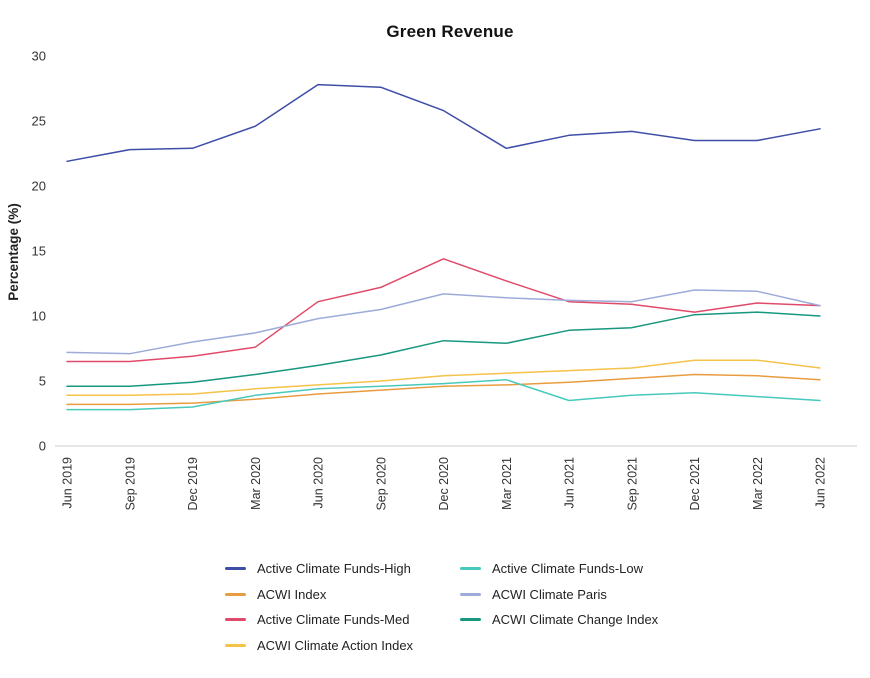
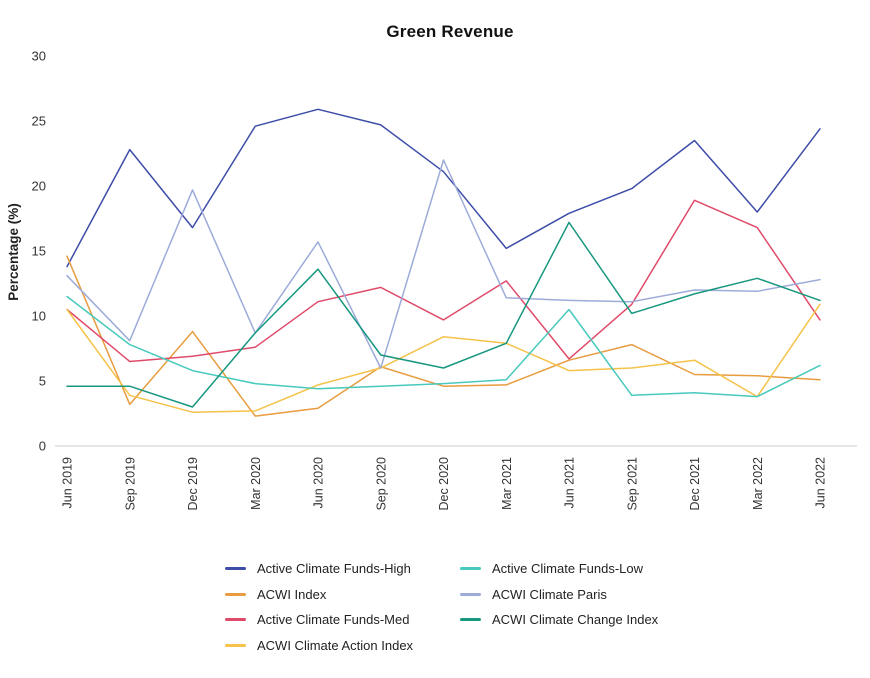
Active Climate Funds-High/Jun 2019: 21.9 -> 13.8
ACWI Index/Jun 2019: 3.2 -> 14.6
Active Climate Funds-Med/Jun 2019: 6.5 -> 10.5
ACWI Climate Action Index/Jun 2019: 3.9 -> 10.5
Active Climate Funds-Low/Jun 2019: 2.8 -> 11.5
ACWI Climate Paris/Jun 2019: 7.2 -> 13.1
Active Climate Funds-Low/Sep 2019: 2.8 -> 7.8
ACWI Climate Paris/Sep 2019: 7.1 -> 8.1
Active Climate Funds-High/Dec 2019: 22.9 -> 16.8
ACWI Index/Dec 2019: 3.3 -> 8.8
ACWI Climate Action Index/Dec 2019: 4.0 -> 2.6
Active Climate Funds-Low/Dec 2019: 3.0 -> 5.8
ACWI Climate Paris/Dec 2019: 8.0 -> 19.7
ACWI Climate Change Index/Dec 2019: 4.9 -> 3.0
ACWI Index/Mar 2020: 3.6 -> 2.3
ACWI Climate Action Index/Mar 2020: 4.4 -> 2.7
Active Climate Funds-Low/Mar 2020: 3.9 -> 4.8
ACWI Climate Change Index/Mar 2020: 5.5 -> 8.7
Active Climate Funds-High/Jun 2020: 27.8 -> 25.9
ACWI Index/Jun 2020: 4.0 -> 2.9
ACWI Climate Paris/Jun 2020: 9.8 -> 15.7
ACWI Climate Change Index/Jun 2020: 6.2 -> 13.6
Active Climate Funds-High/Sep 2020: 27.6 -> 24.7
ACWI Index/Sep 2020: 4.3 -> 6.1
ACWI Climate Action Index/Sep 2020: 5.0 -> 6.0
ACWI Climate Paris/Sep 2020: 10.5 -> 6.0
Active Climate Funds-High/Dec 2020: 25.8 -> 21.1
Active Climate Funds-Med/Dec 2020: 14.4 -> 9.7
ACWI Climate Action Index/Dec 2020: 5.4 -> 8.4
ACWI Climate Paris/Dec 2020: 11.7 -> 22.0
ACWI Climate Change Index/Dec 2020: 8.1 -> 6.0
Active Climate Funds-High/Mar 2021: 22.9 -> 15.2
ACWI Climate Action Index/Mar 2021: 5.6 -> 7.9
Active Climate Funds-High/Jun 2021: 23.9 -> 17.9
ACWI Index/Jun 2021: 4.9 -> 6.6
Active Climate Funds-Med/Jun 2021: 11.1 -> 6.7
Active Climate Funds-Low/Jun 2021: 3.5 -> 10.5
ACWI Climate Change Index/Jun 2021: 8.9 -> 17.2
Active Climate Funds-High/Sep 2021: 24.2 -> 19.8
ACWI Index/Sep 2021: 5.2 -> 7.8
ACWI Climate Change Index/Sep 2021: 9.1 -> 10.2
Active Climate Funds-Med/Dec 2021: 10.3 -> 18.9
ACWI Climate Change Index/Dec 2021: 10.1 -> 11.7
Active Climate Funds-High/Mar 2022: 23.5 -> 18.0
Active Climate Funds-Med/Mar 2022: 11.0 -> 16.8
ACWI Climate Action Index/Mar 2022: 6.6 -> 3.8
ACWI Climate Change Index/Mar 2022: 10.3 -> 12.9
Active Climate Funds-Med/Jun 2022: 10.8 -> 9.7
ACWI Climate Action Index/Jun 2022: 6.0 -> 10.9
Active Climate Funds-Low/Jun 2022: 3.5 -> 6.2
ACWI Climate Paris/Jun 2022: 10.8 -> 12.8
ACWI Climate Change Index/Jun 2022: 10.0 -> 11.2
